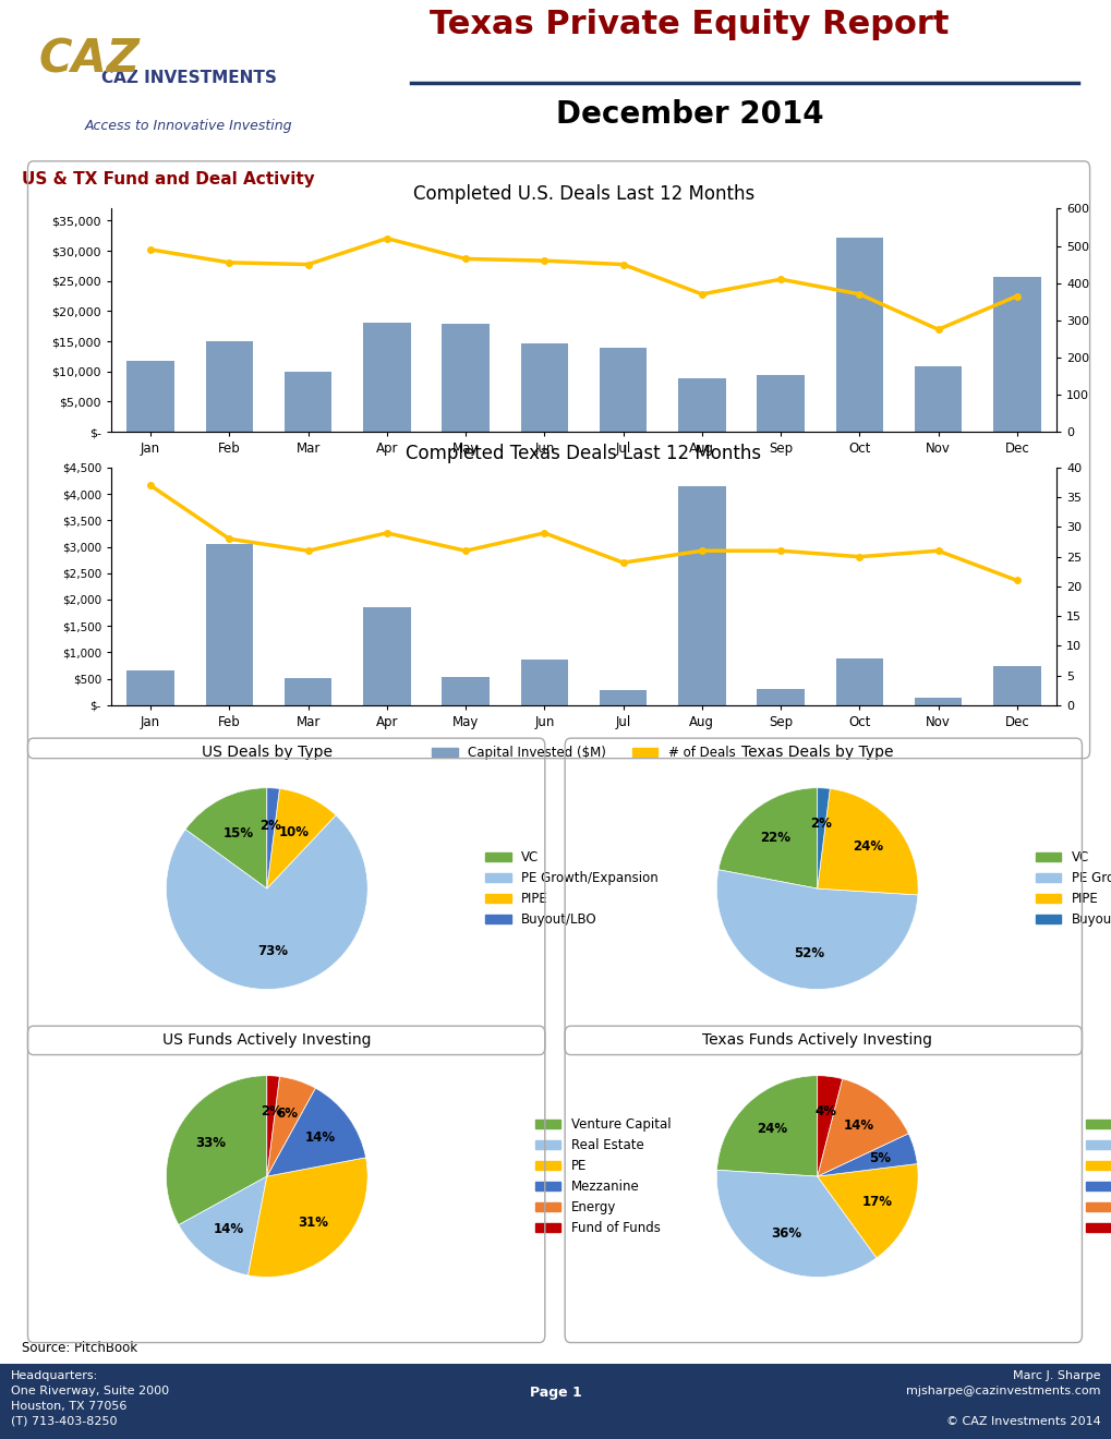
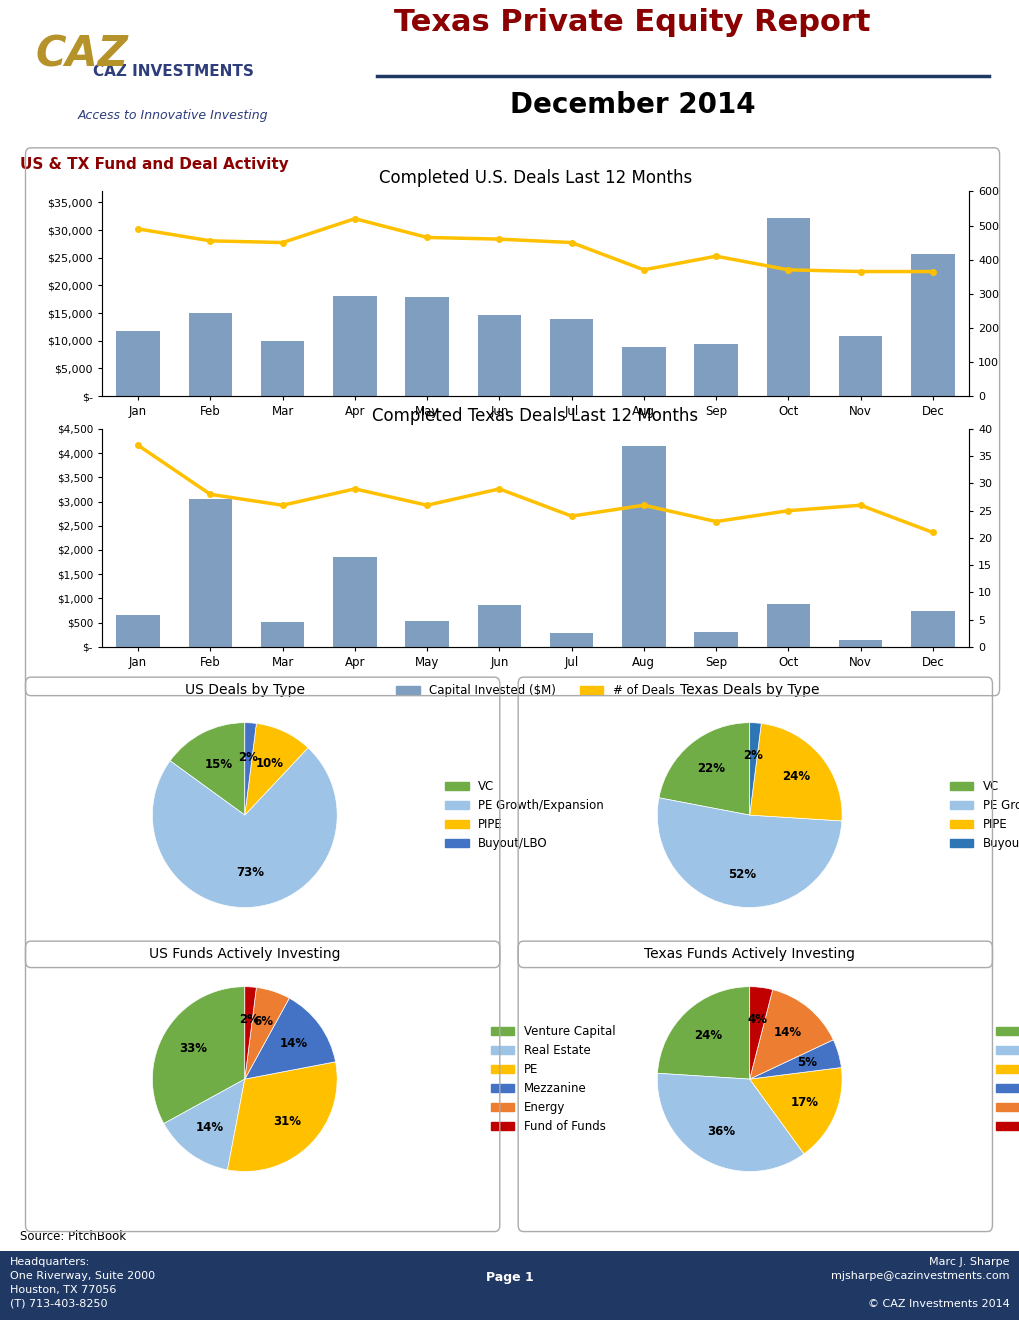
Completed U.S. Deals Last 12 Months/# of Deals/Nov: 275 -> 365
Completed Texas Deals Last 12 Months/# of Deals/Sep: 26 -> 23
